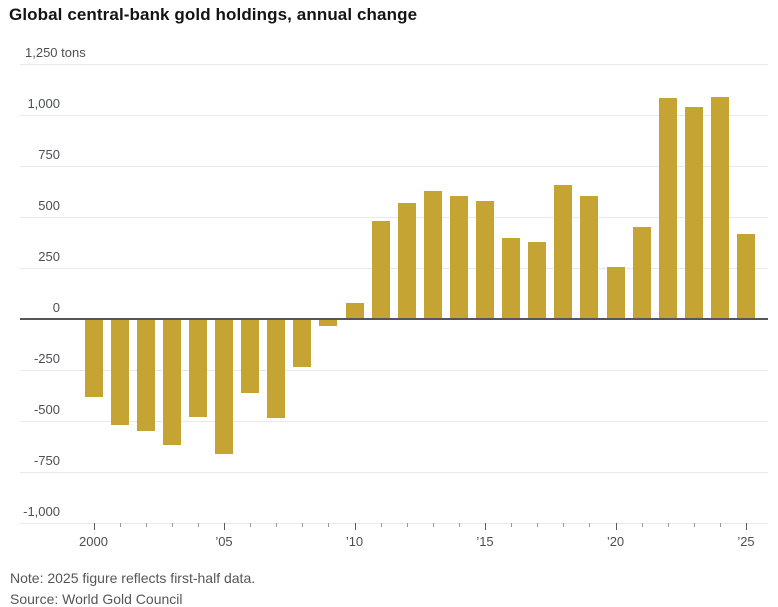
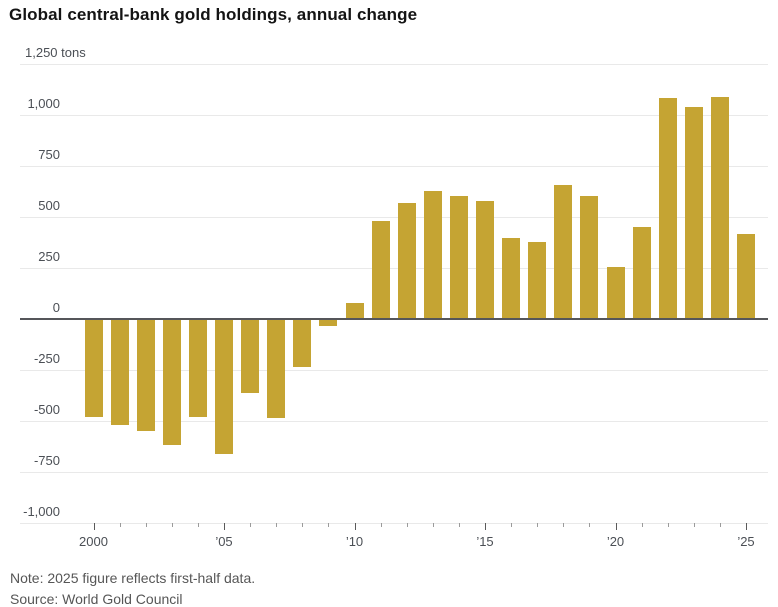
2000: -380 -> -480
